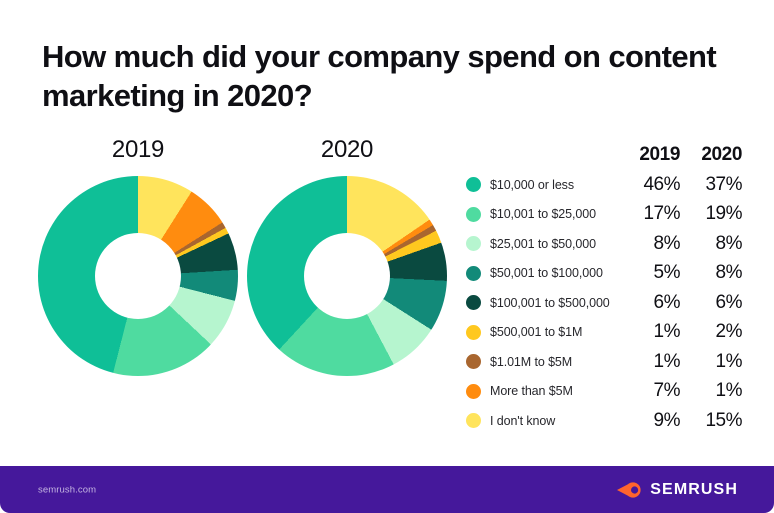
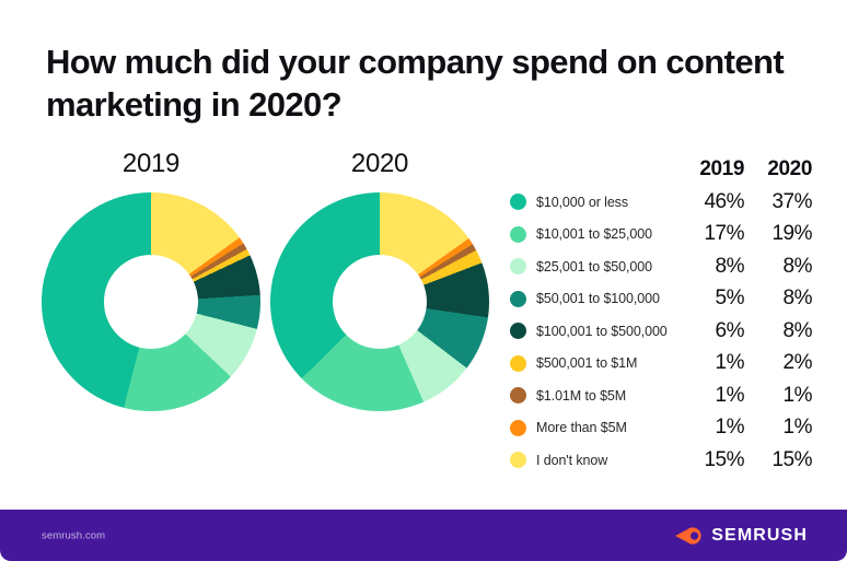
2020/$100,001 to $500,000: 6% -> 8%
2019/More than $5M: 7% -> 1%
2019/I don't know: 9% -> 15%
